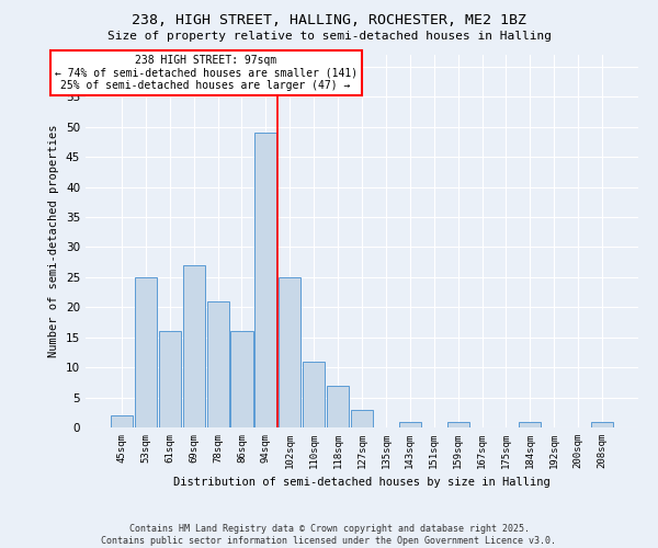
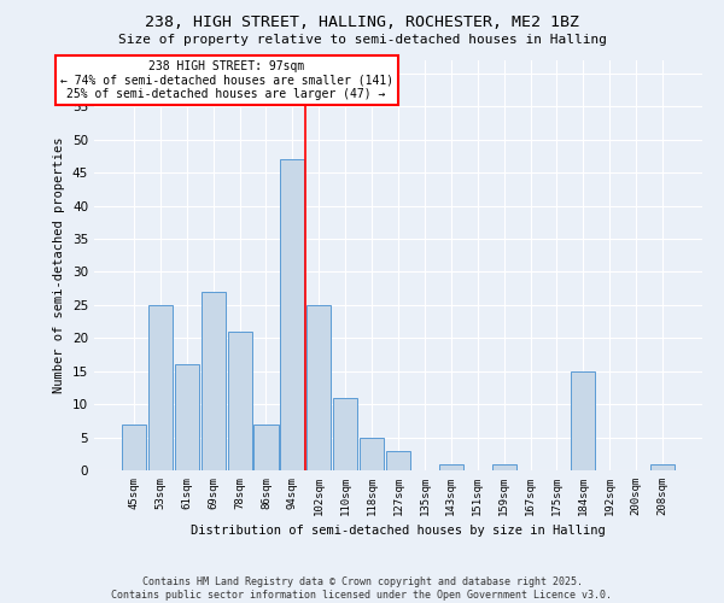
45sqm: 2 -> 7
86sqm: 16 -> 7
94sqm: 49 -> 47
118sqm: 7 -> 5
184sqm: 1 -> 15
